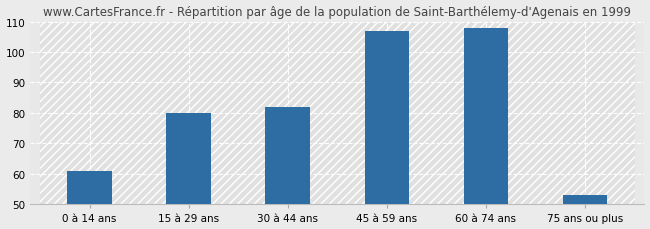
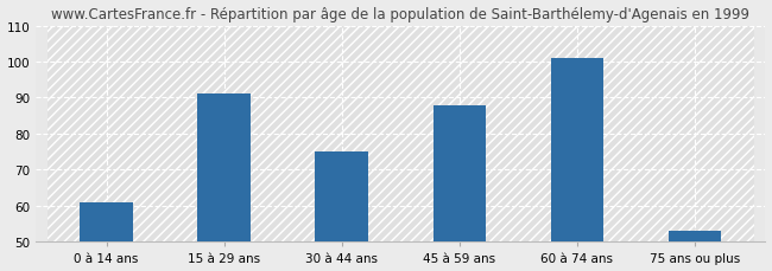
15 à 29 ans: 80 -> 91
30 à 44 ans: 82 -> 75
45 à 59 ans: 107 -> 88
60 à 74 ans: 108 -> 101
